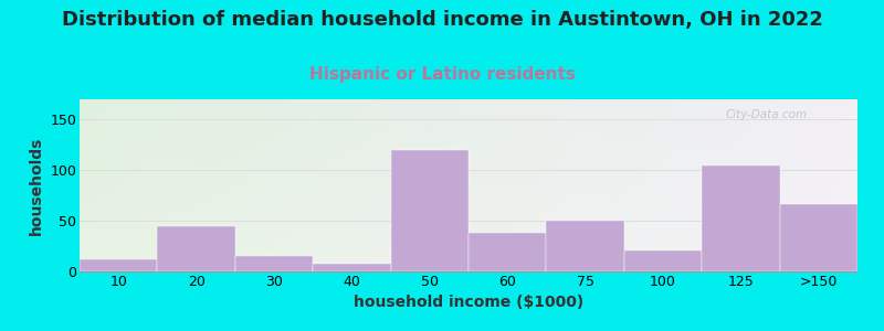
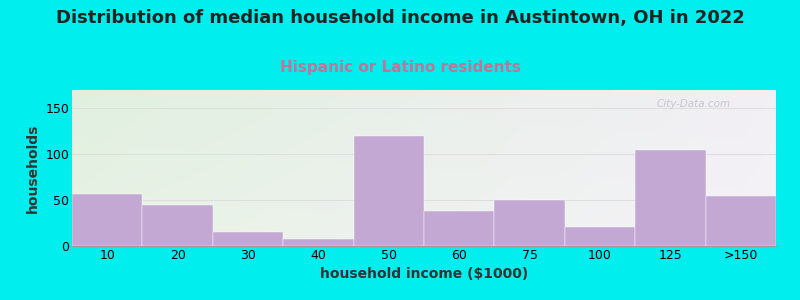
10: 12 -> 57
>150: 66 -> 55
